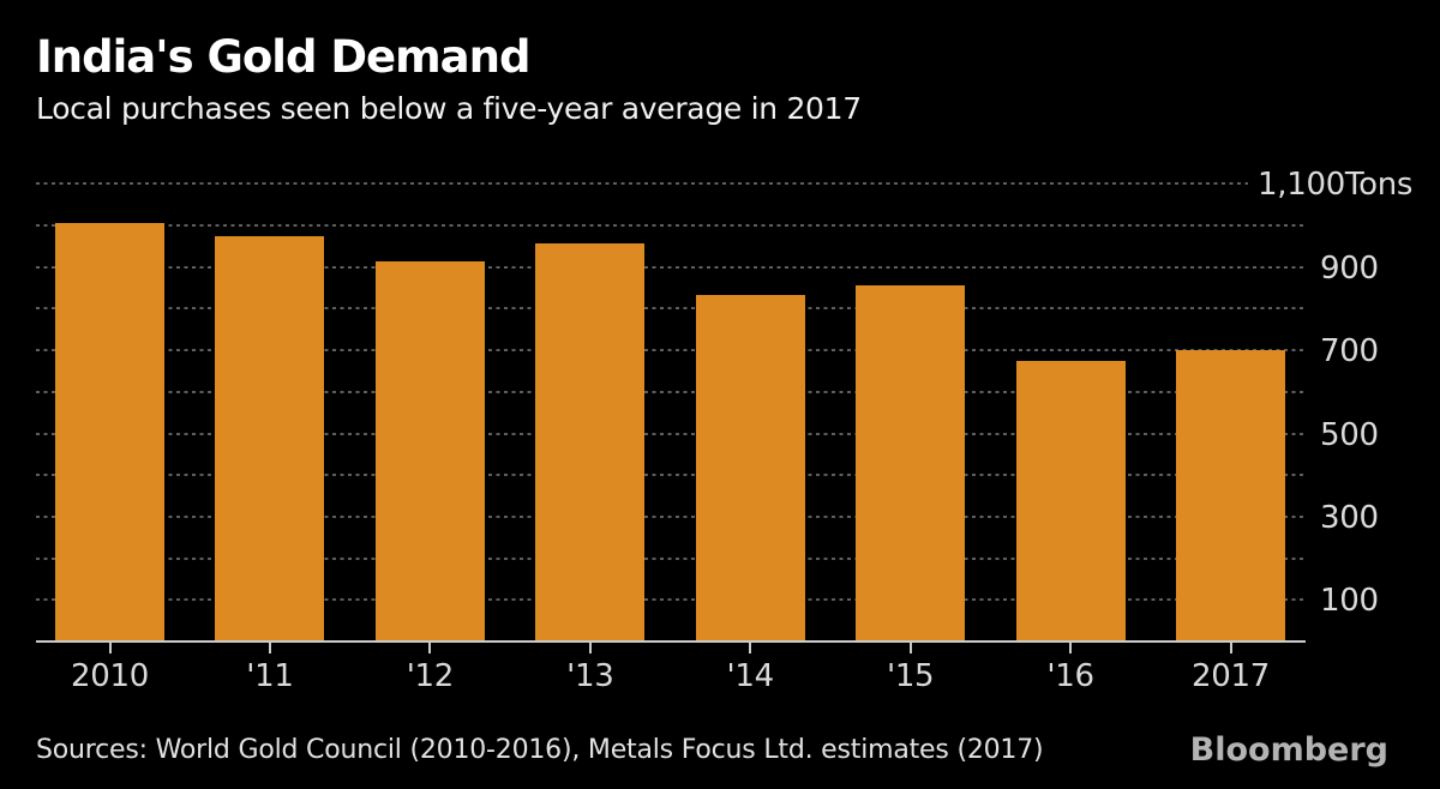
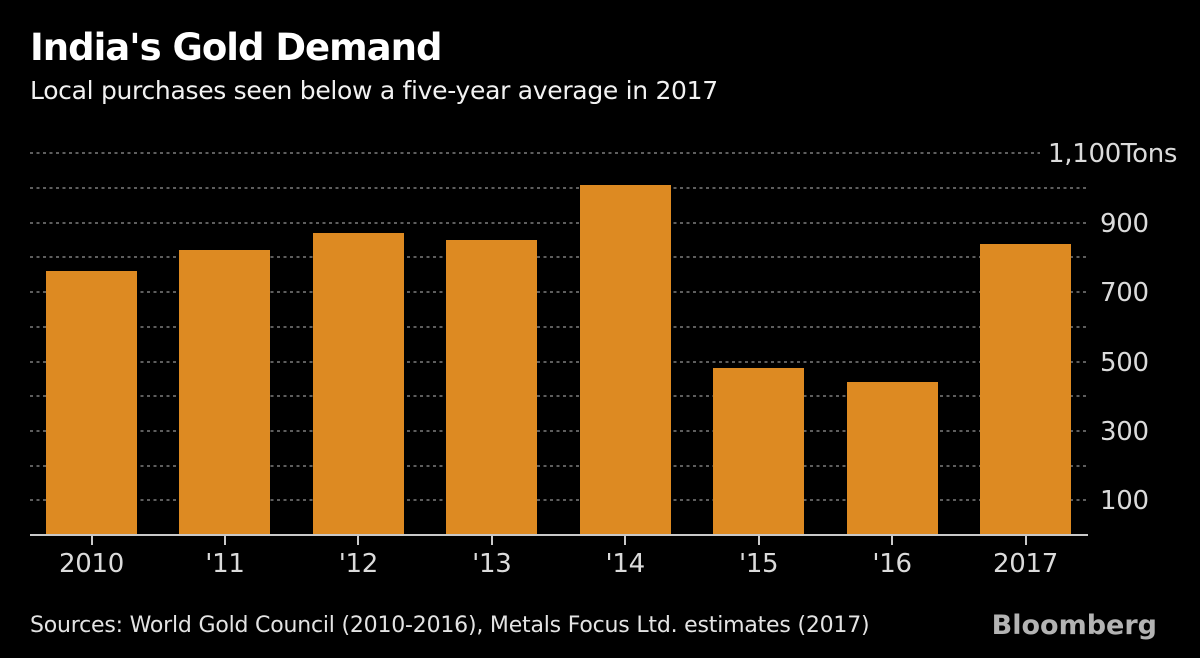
2010: 1010 -> 760
'11: 980 -> 820
'12: 910 -> 870
'13: 960 -> 850
'14: 830 -> 1010
'15: 860 -> 480
'16: 680 -> 440
2017: 700 -> 840
